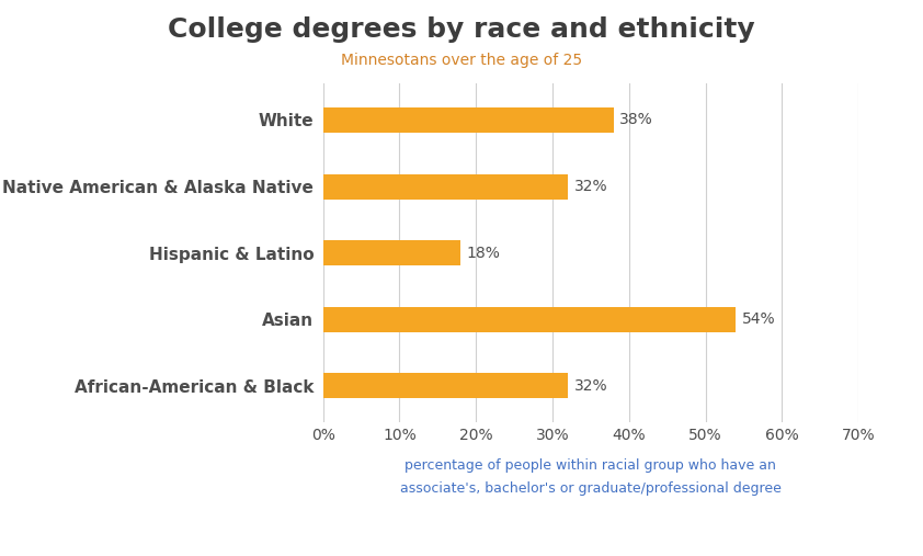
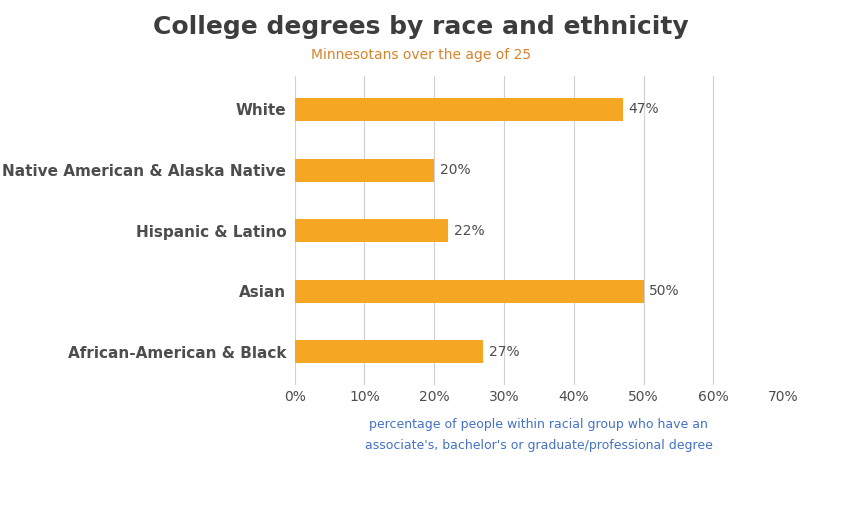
White: 38% -> 47%
Native American & Alaska Native: 32% -> 20%
Hispanic & Latino: 18% -> 22%
Asian: 54% -> 50%
African-American & Black: 32% -> 27%
